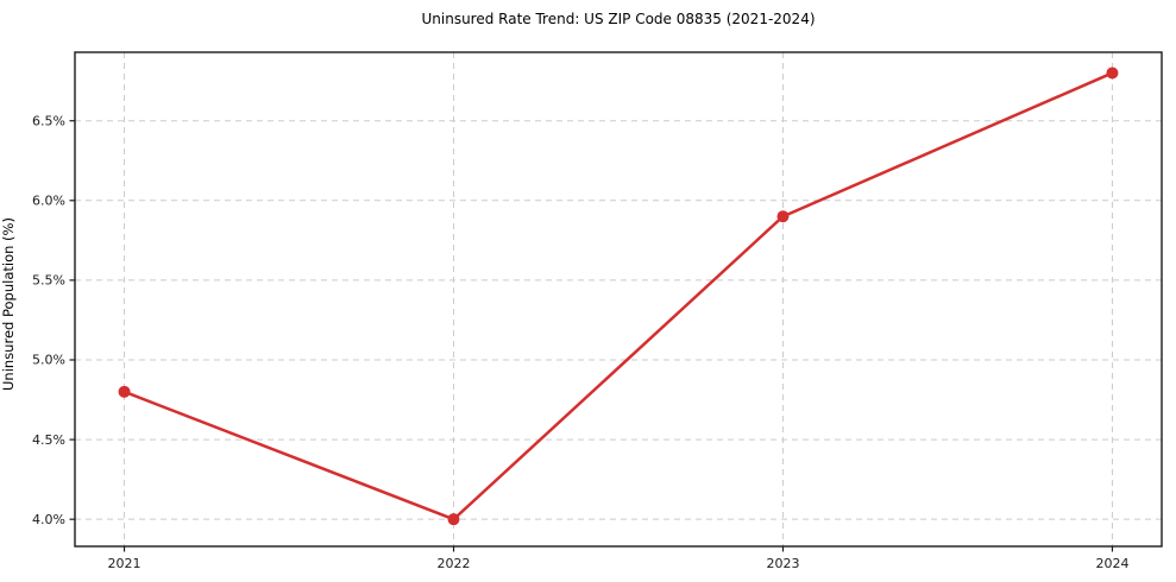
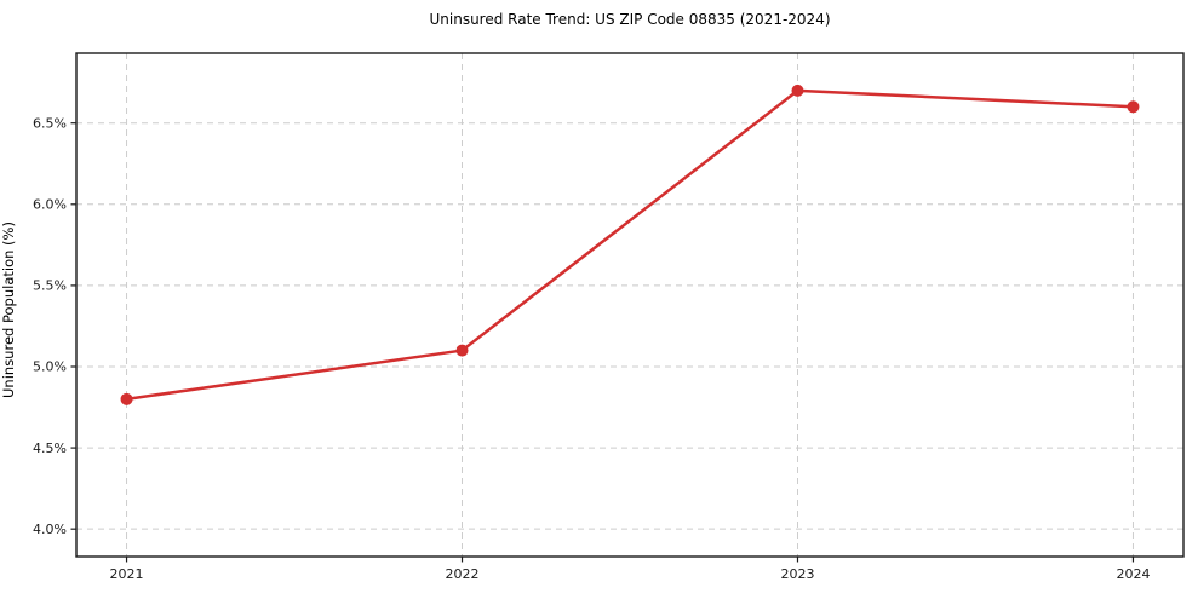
2022: 4.0% -> 5.1%
2023: 5.9% -> 6.7%
2024: 6.8% -> 6.6%
